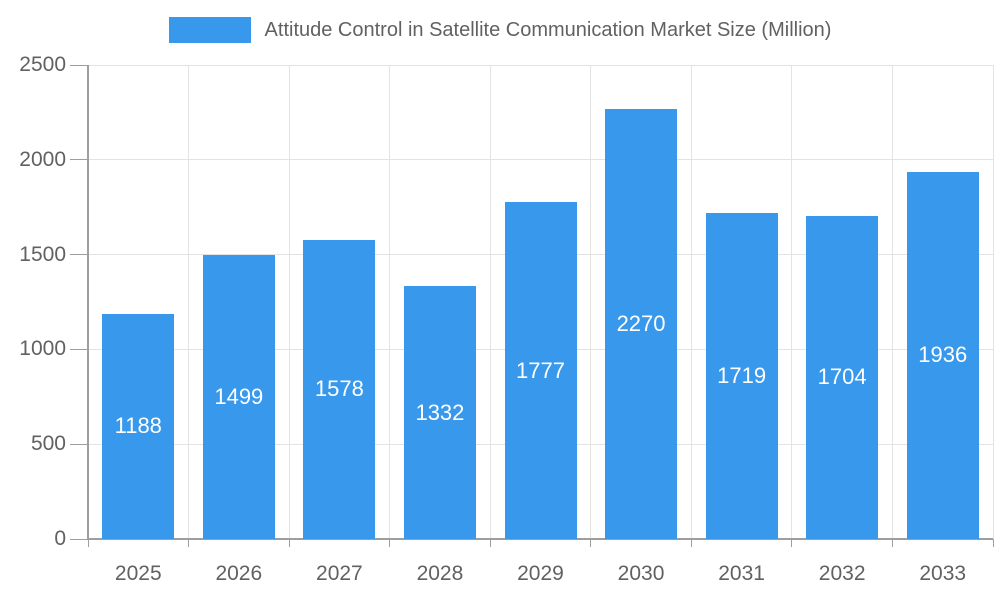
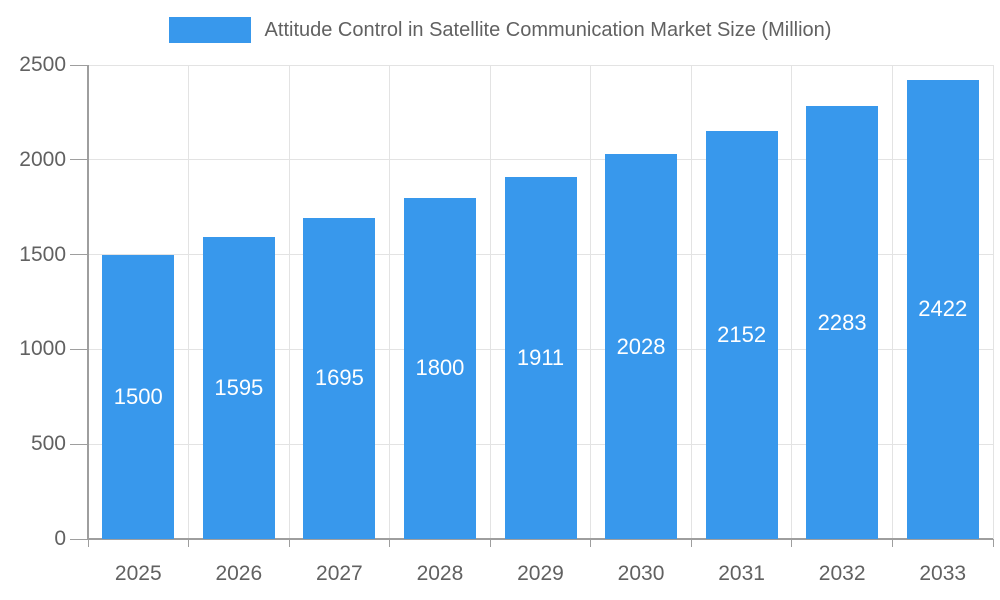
2025: 1188 -> 1500
2026: 1499 -> 1595
2027: 1578 -> 1695
2028: 1332 -> 1800
2029: 1777 -> 1911
2030: 2270 -> 2028
2031: 1719 -> 2152
2032: 1704 -> 2283
2033: 1936 -> 2422
